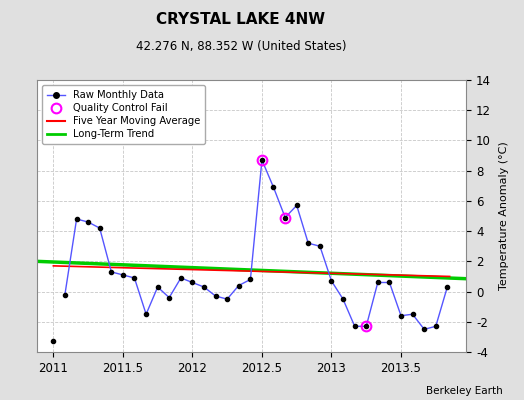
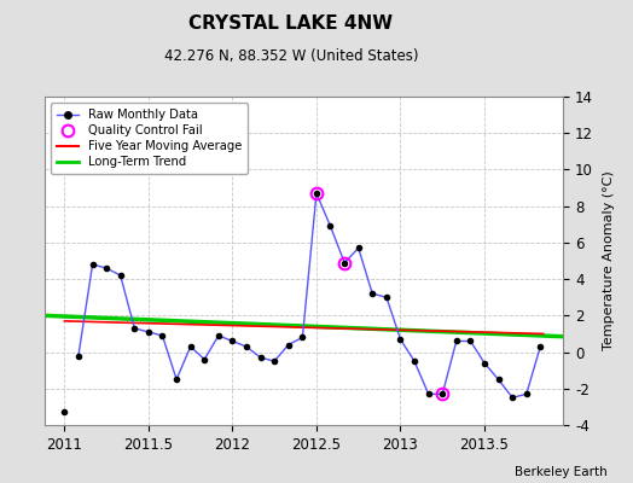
Raw Monthly Data/2013.5: -1.6 -> -0.6
